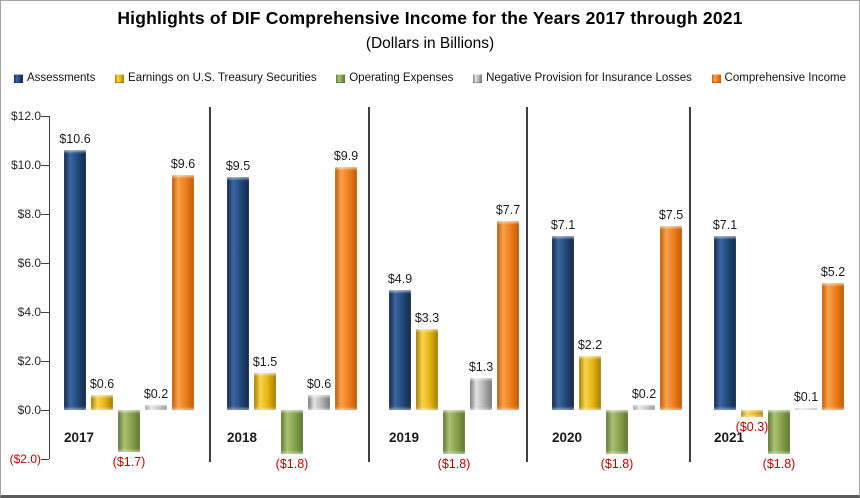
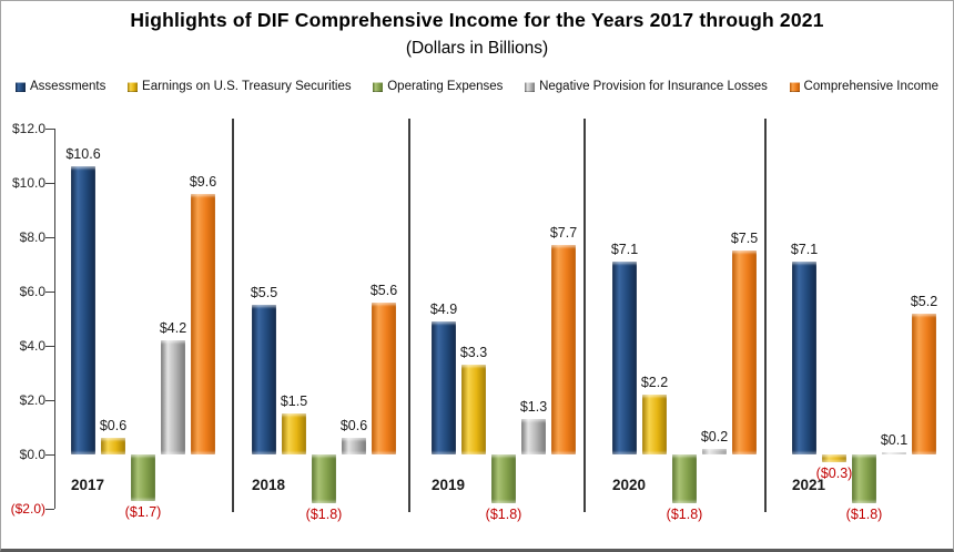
Negative Provision for Insurance Losses/2017: $0.2 -> $4.2
Assessments/2018: $9.5 -> $5.5
Comprehensive Income/2018: $9.9 -> $5.6
